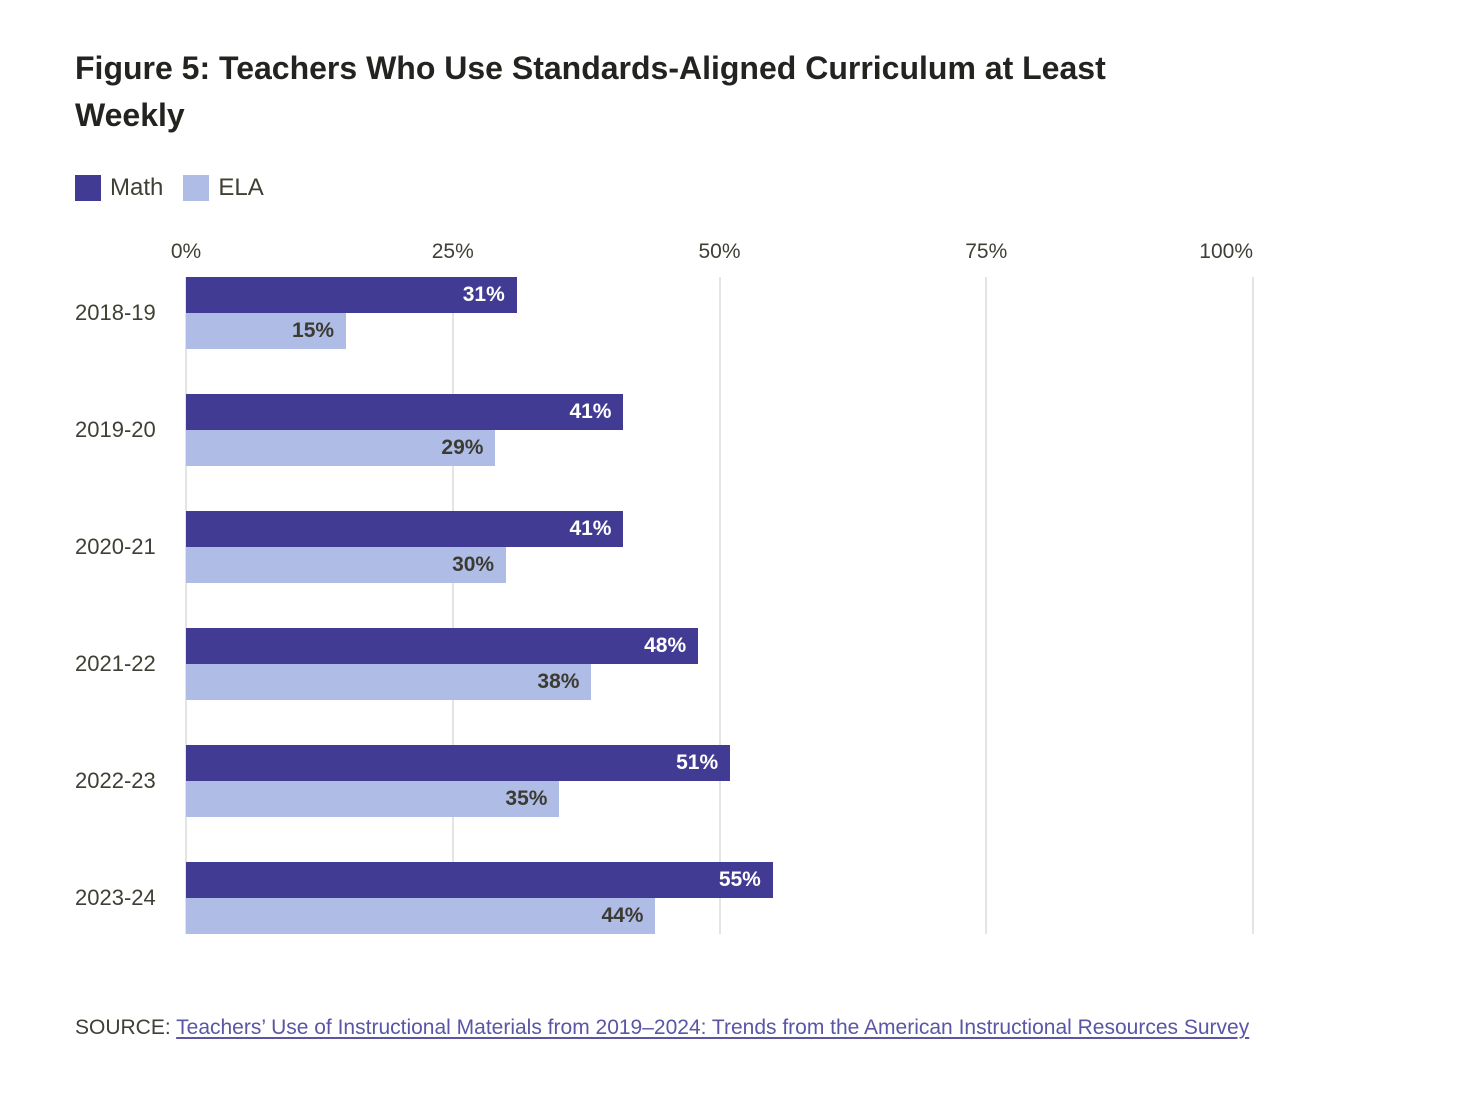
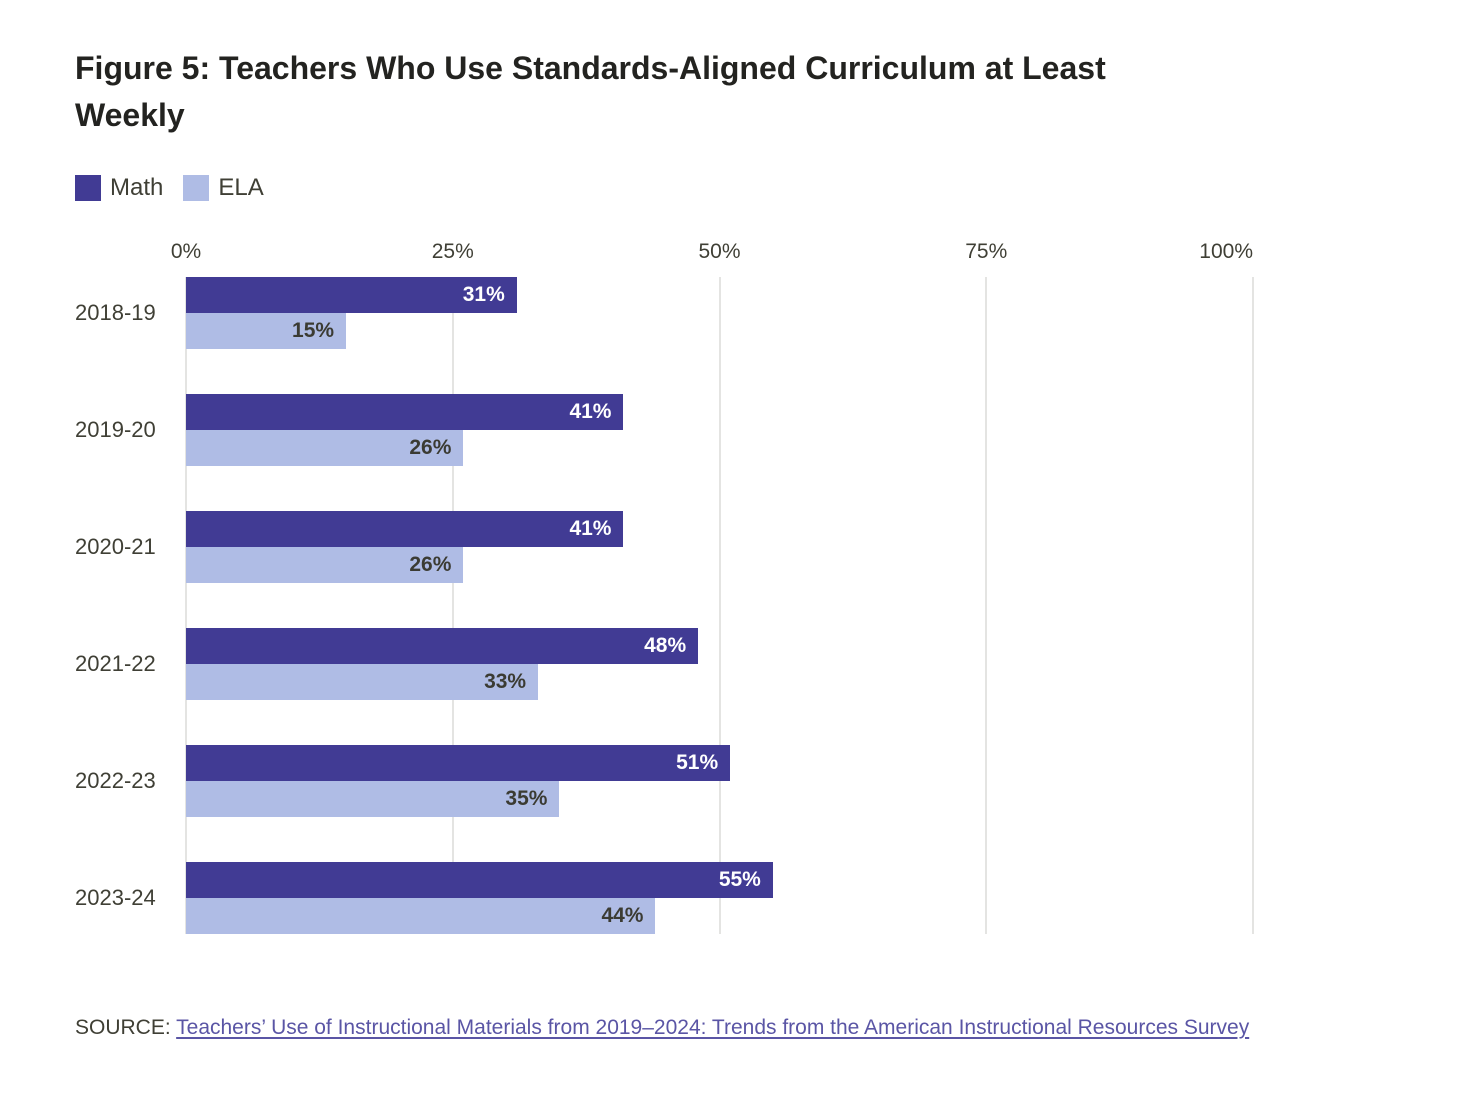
ELA/2019-20: 29% -> 26%
ELA/2020-21: 30% -> 26%
ELA/2021-22: 38% -> 33%
